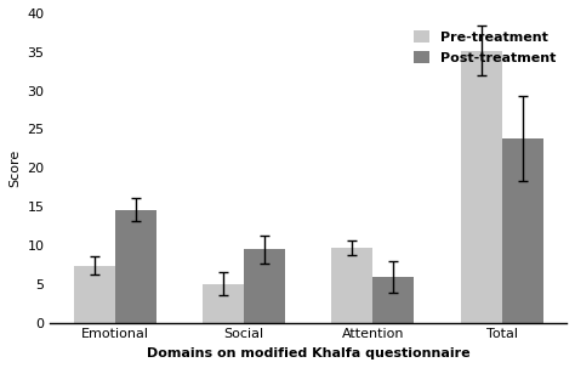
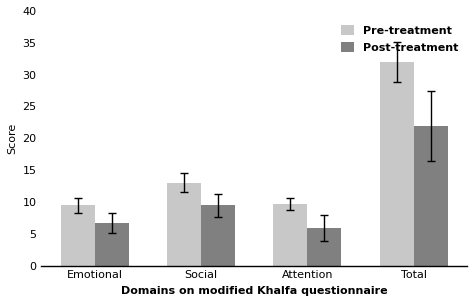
Pre-treatment/Emotional: 7.4 -> 9.5
Post-treatment/Emotional: 14.6 -> 6.7
Pre-treatment/Social: 5.0 -> 13.0
Pre-treatment/Total: 35.2 -> 32.0
Post-treatment/Total: 23.8 -> 22.0
